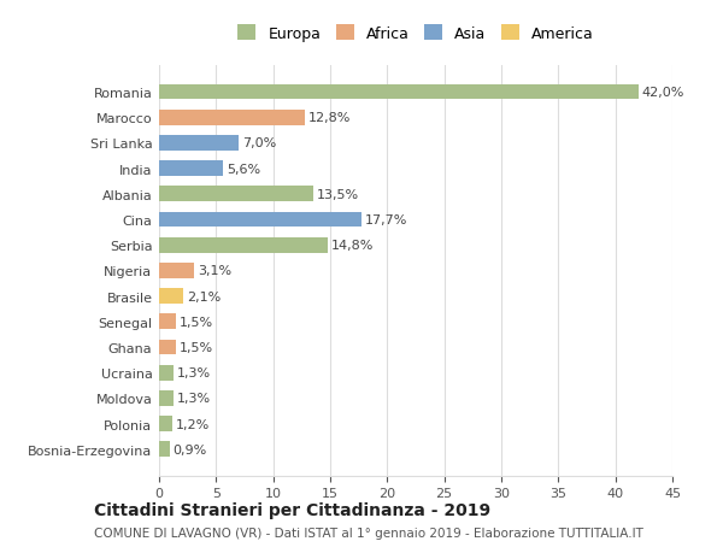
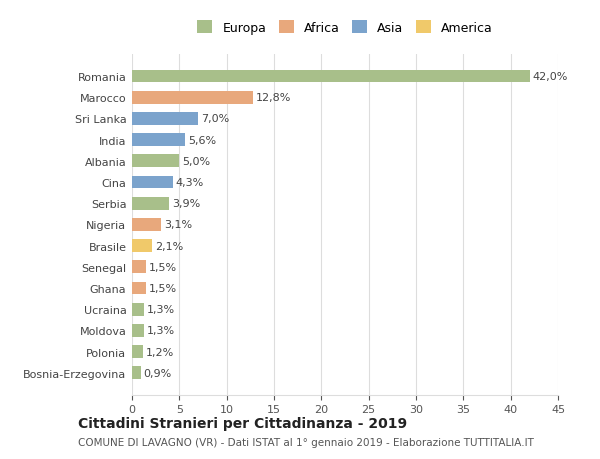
Albania: 13,5% -> 5,0%
Cina: 17,7% -> 4,3%
Serbia: 14,8% -> 3,9%
